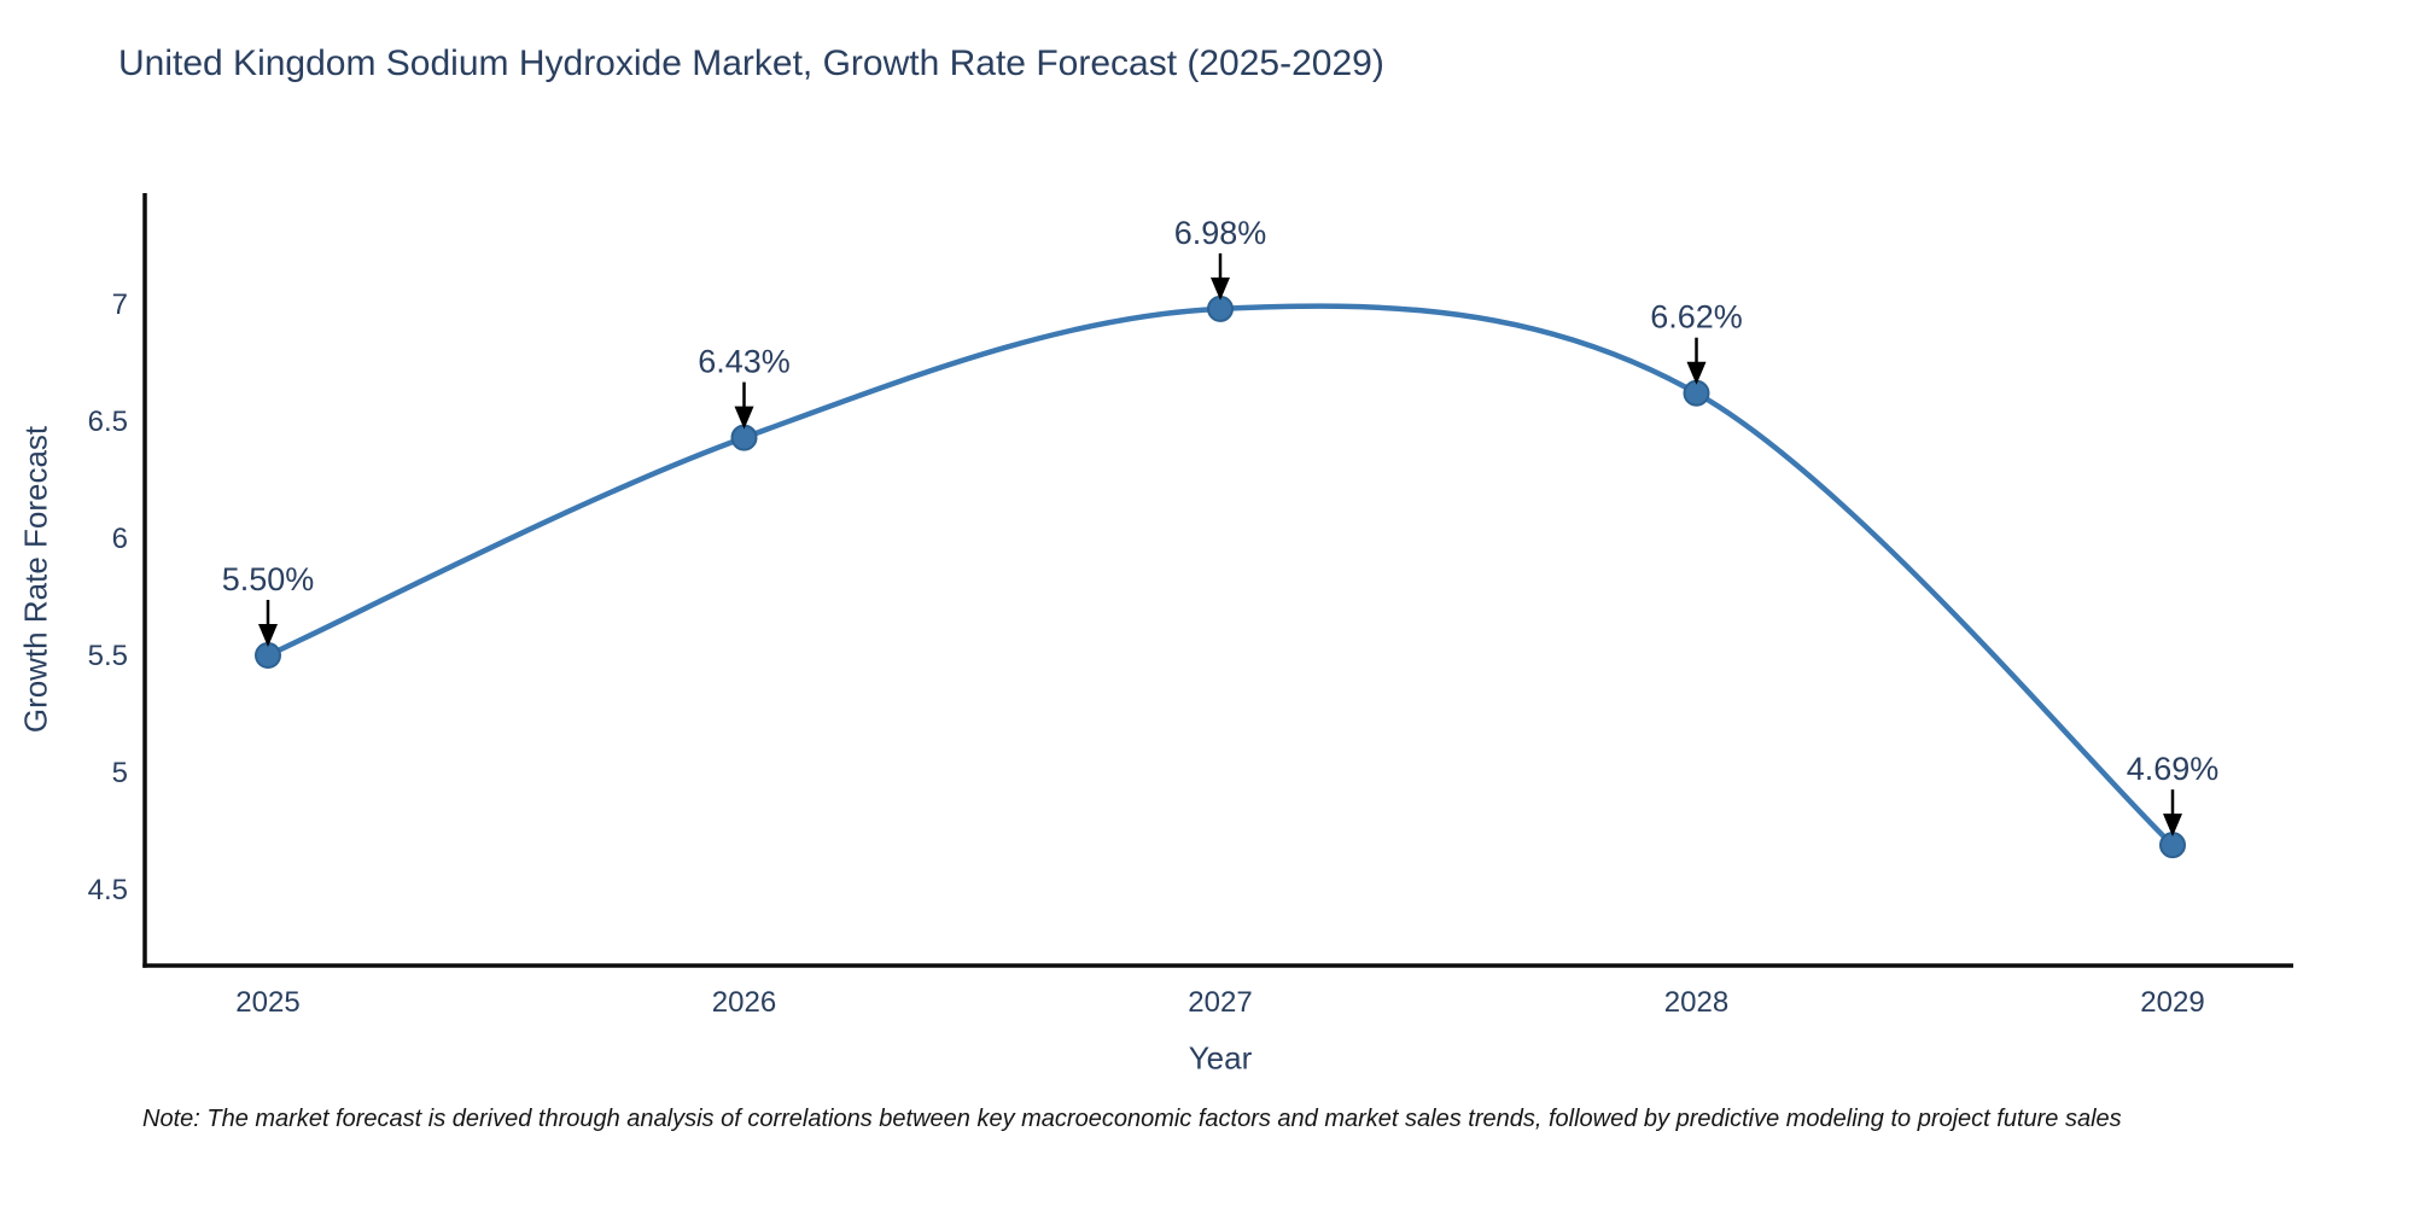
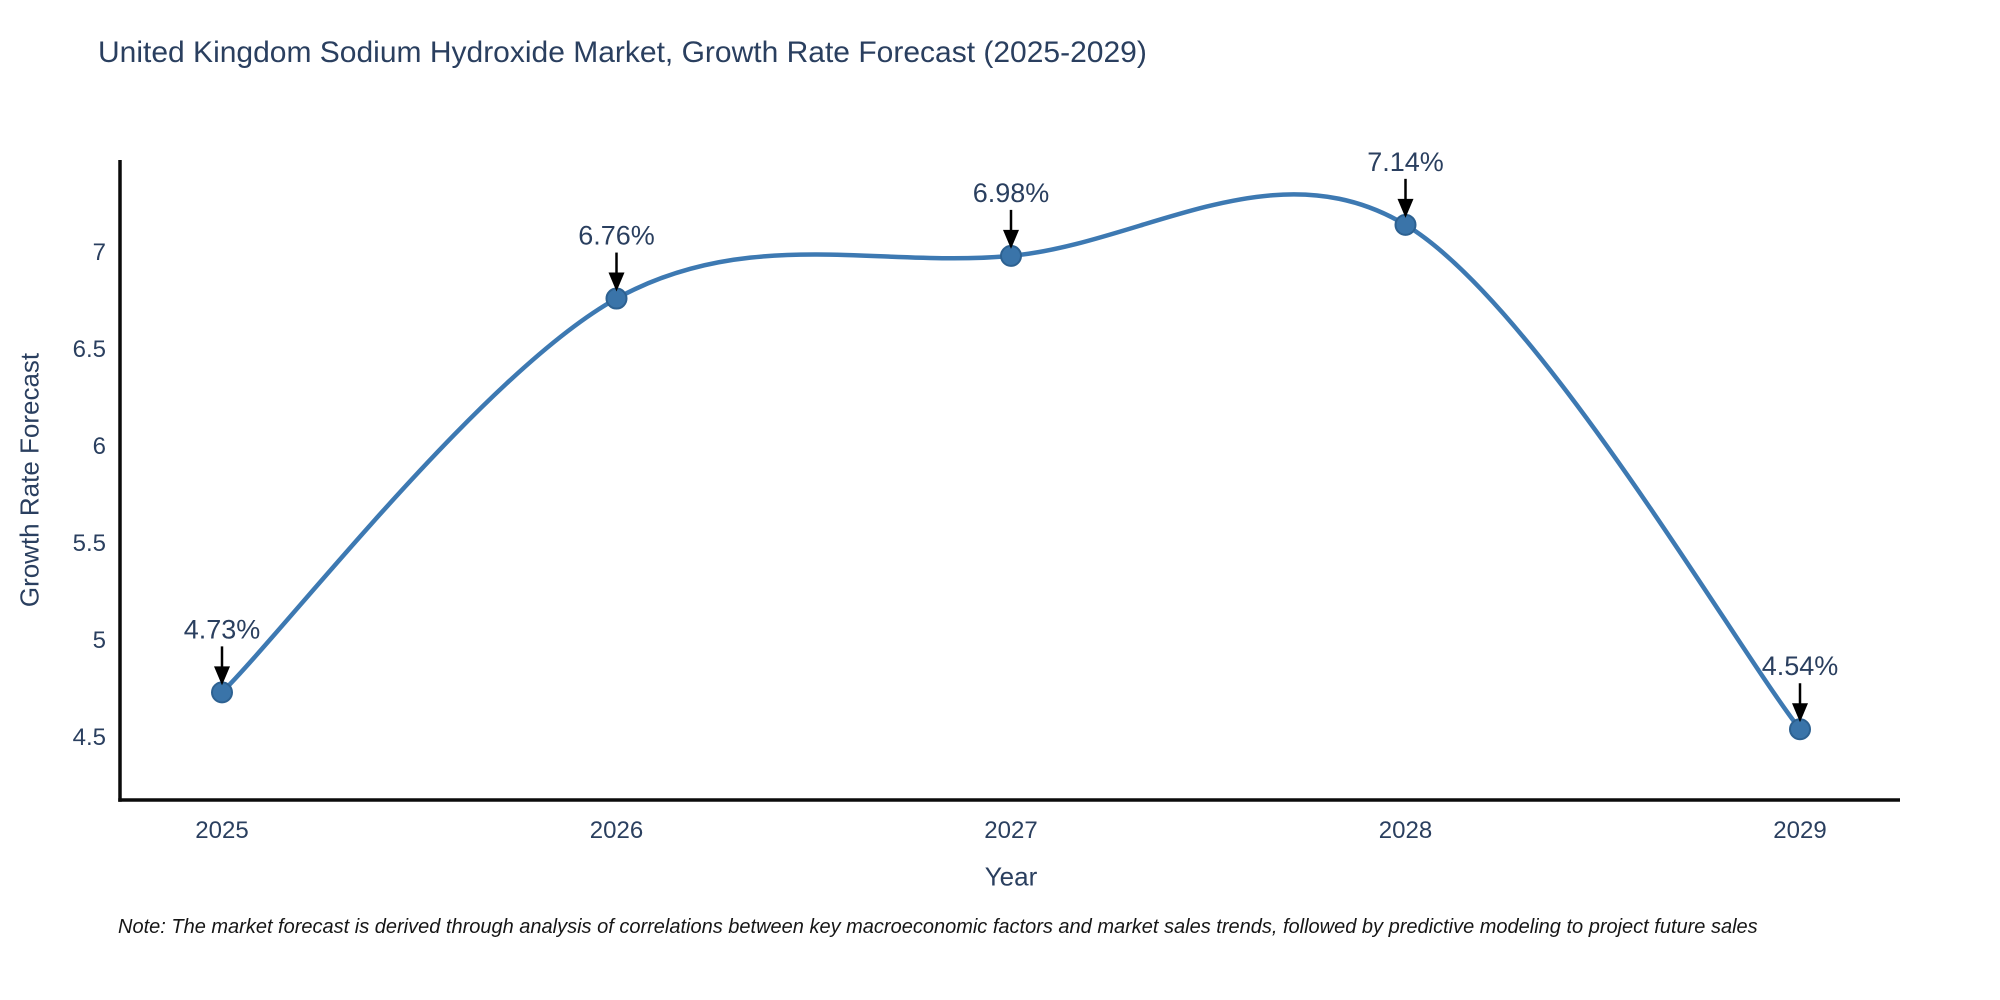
2025: 5.50% -> 4.73%
2026: 6.43% -> 6.76%
2028: 6.62% -> 7.14%
2029: 4.69% -> 4.54%
